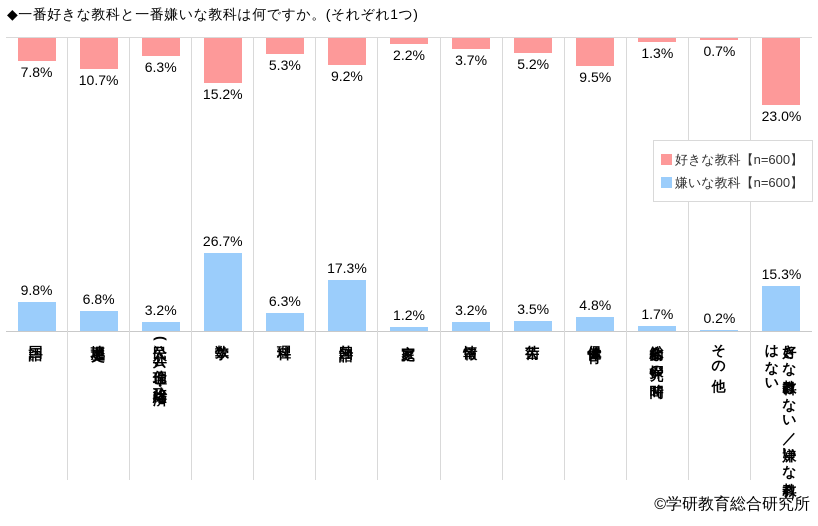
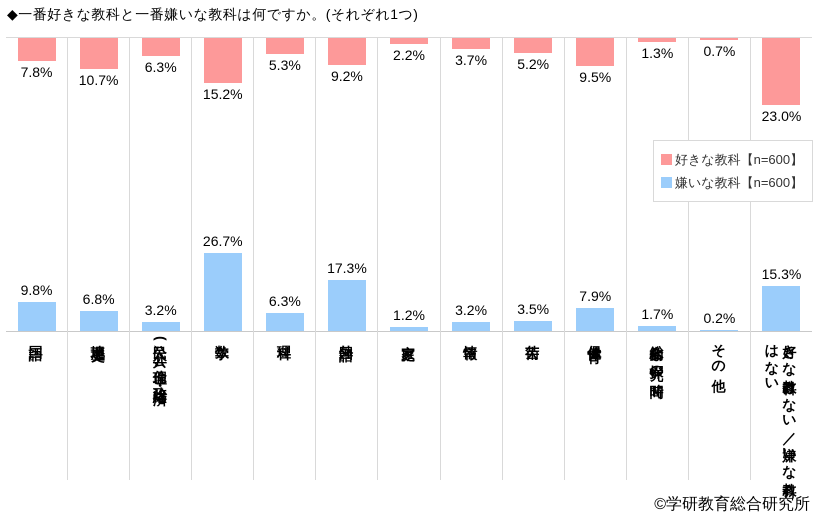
嫌いな教科【n=600】/保健体育: 4.8% -> 7.9%
